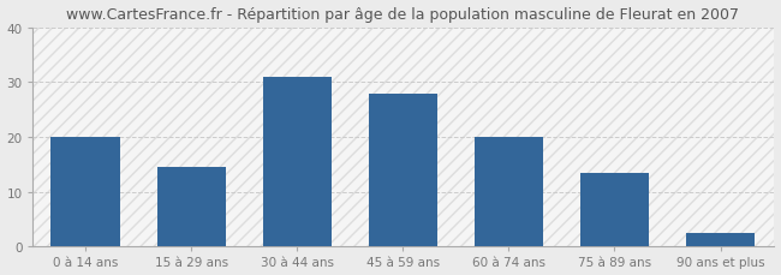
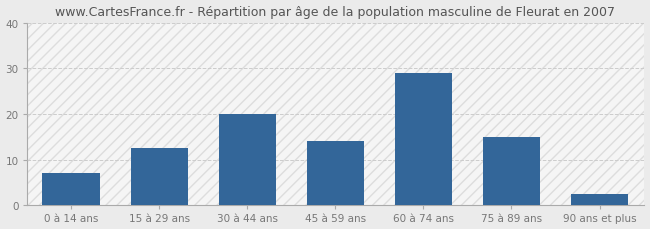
0 à 14 ans: 20.0 -> 7.0
15 à 29 ans: 14.5 -> 12.5
30 à 44 ans: 31.0 -> 20.0
45 à 59 ans: 28.0 -> 14.0
60 à 74 ans: 20.0 -> 29.0
75 à 89 ans: 13.5 -> 15.0
